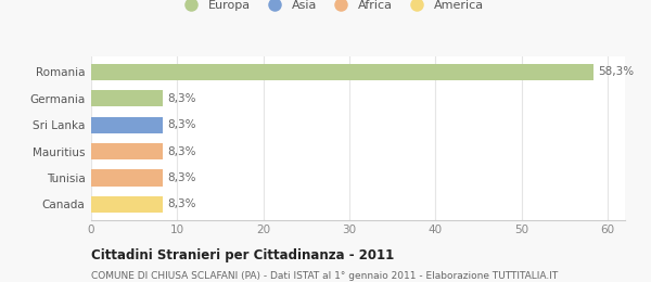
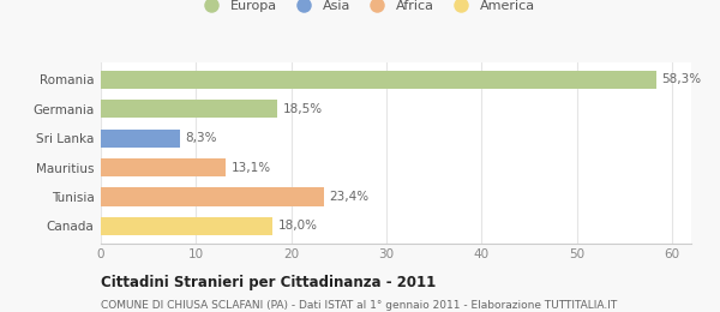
Germania: 8,3% -> 18,5%
Mauritius: 8,3% -> 13,1%
Tunisia: 8,3% -> 23,4%
Canada: 8,3% -> 18,0%
